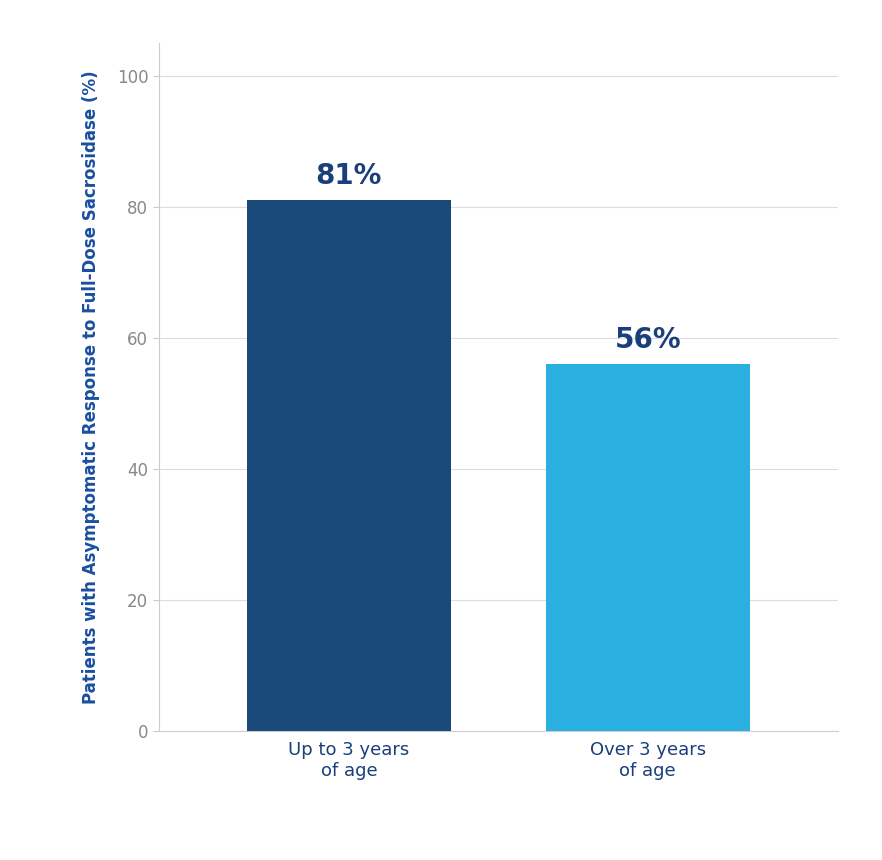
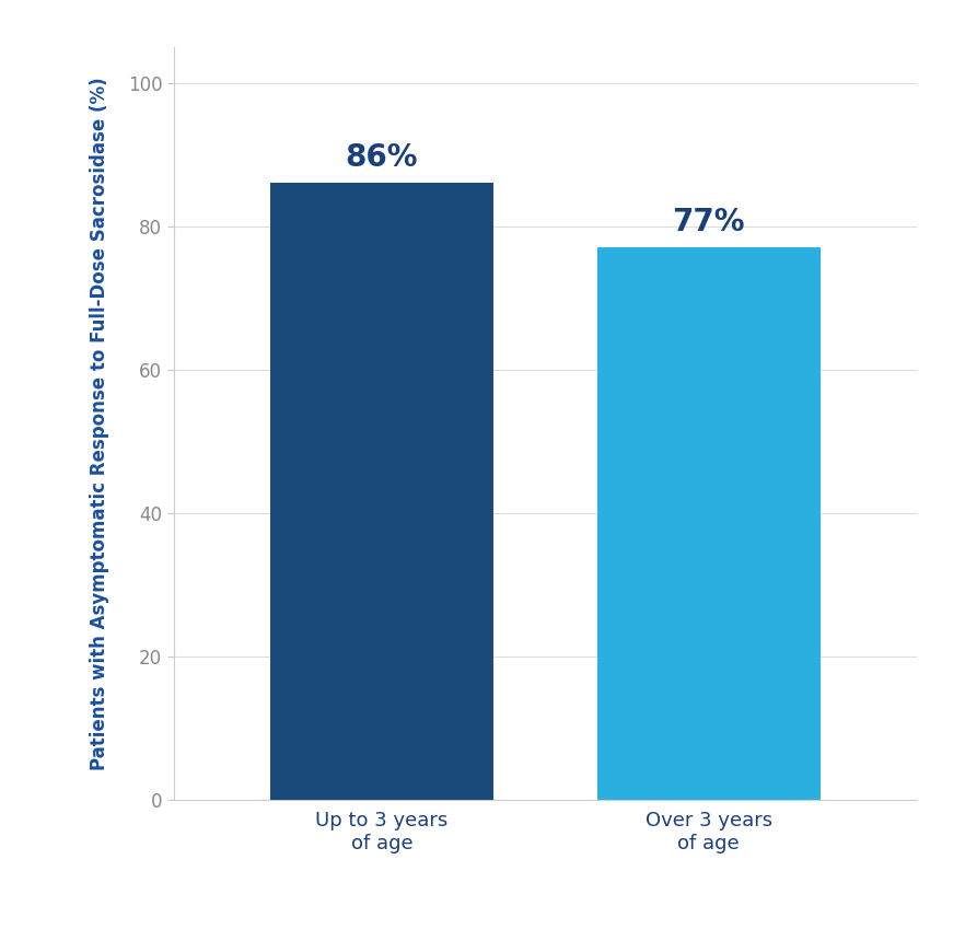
Up to 3 years of age: 81% -> 86%
Over 3 years of age: 56% -> 77%
